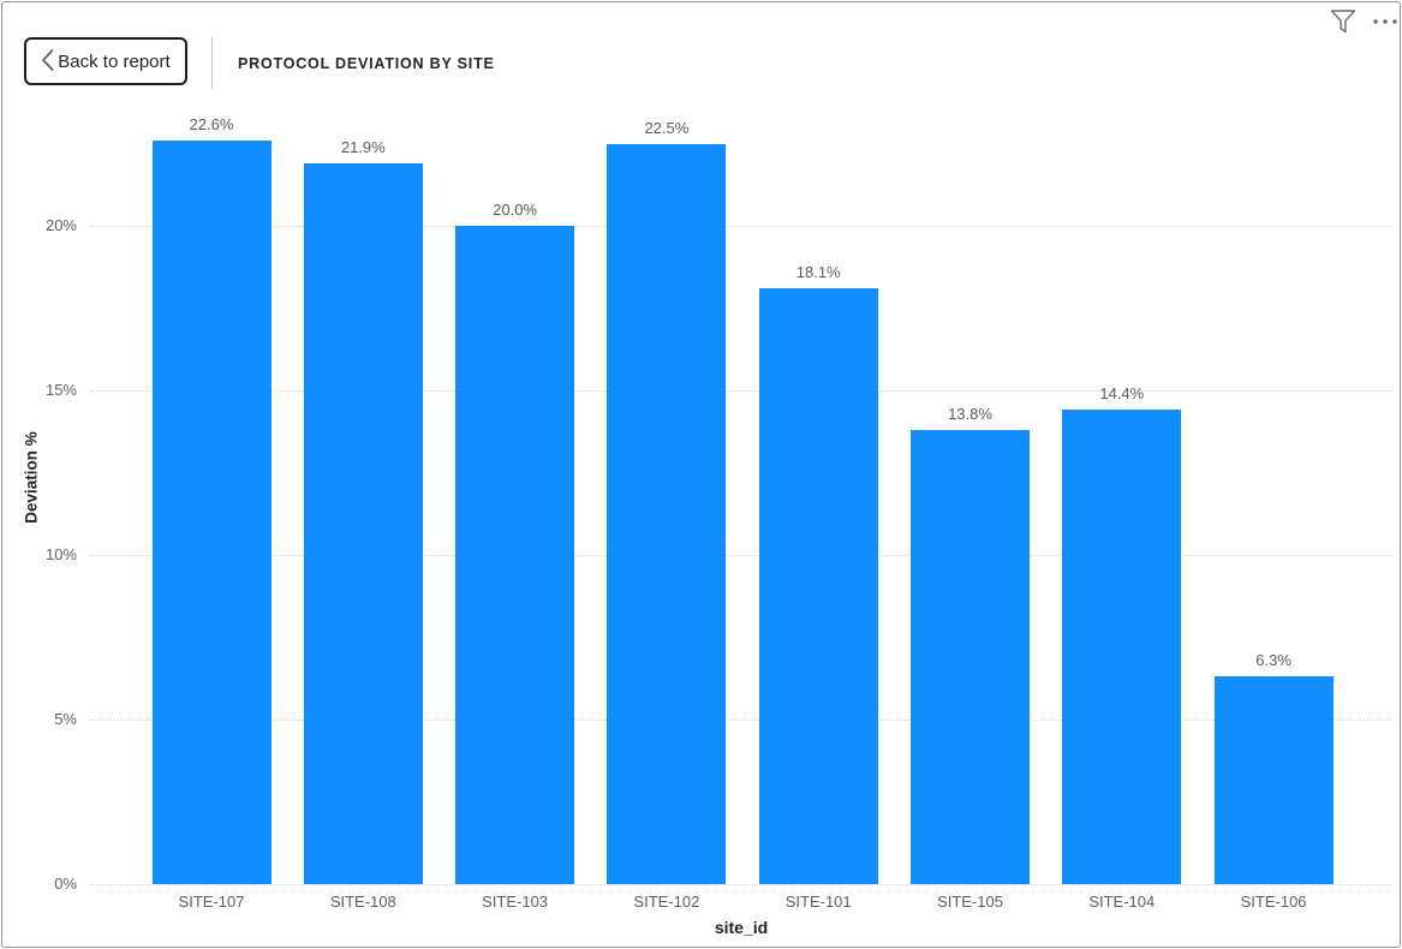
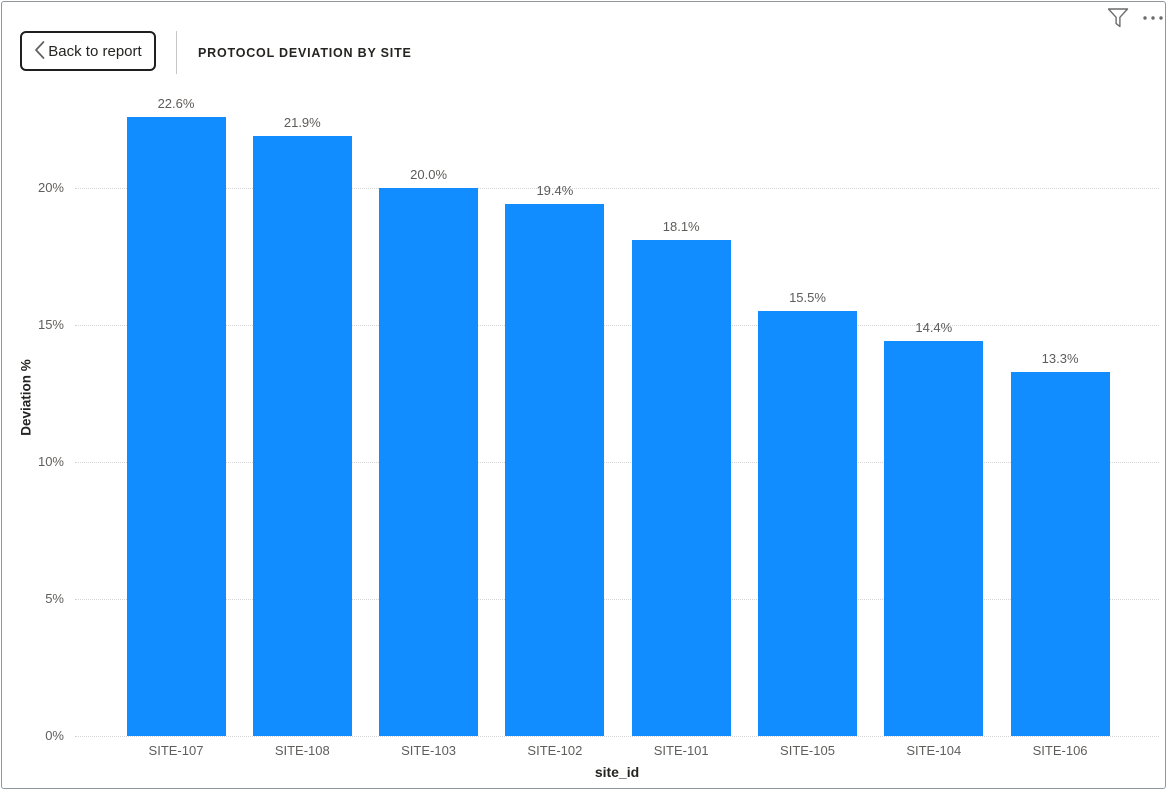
SITE-102: 22.5% -> 19.4%
SITE-105: 13.8% -> 15.5%
SITE-106: 6.3% -> 13.3%
